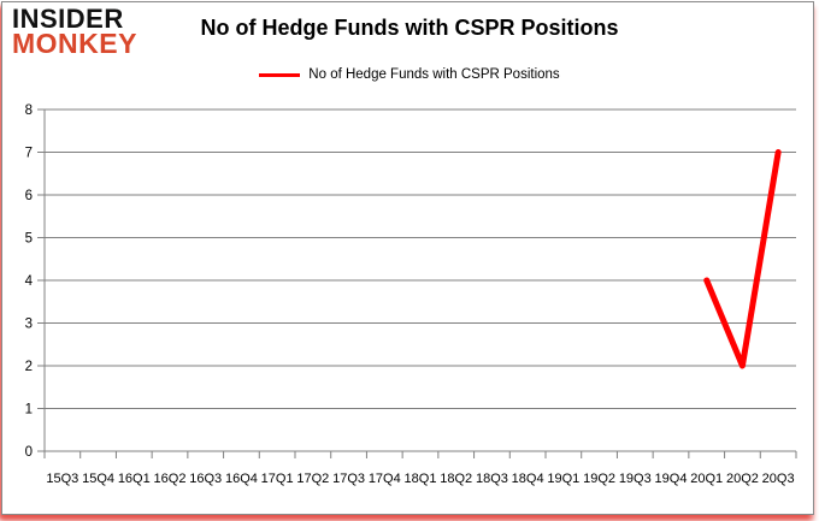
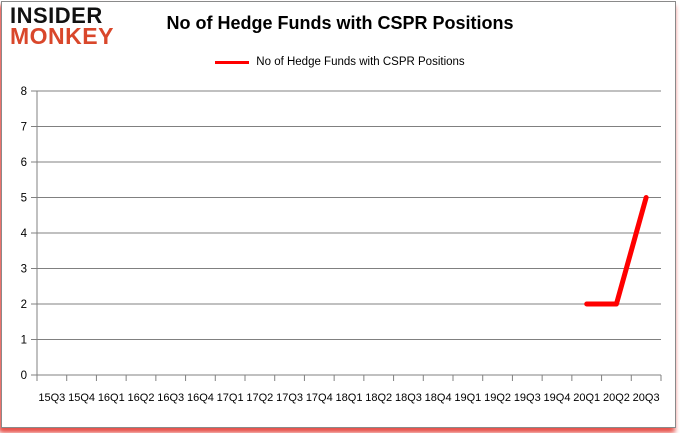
20Q1: 4 -> 2
20Q3: 7 -> 5
